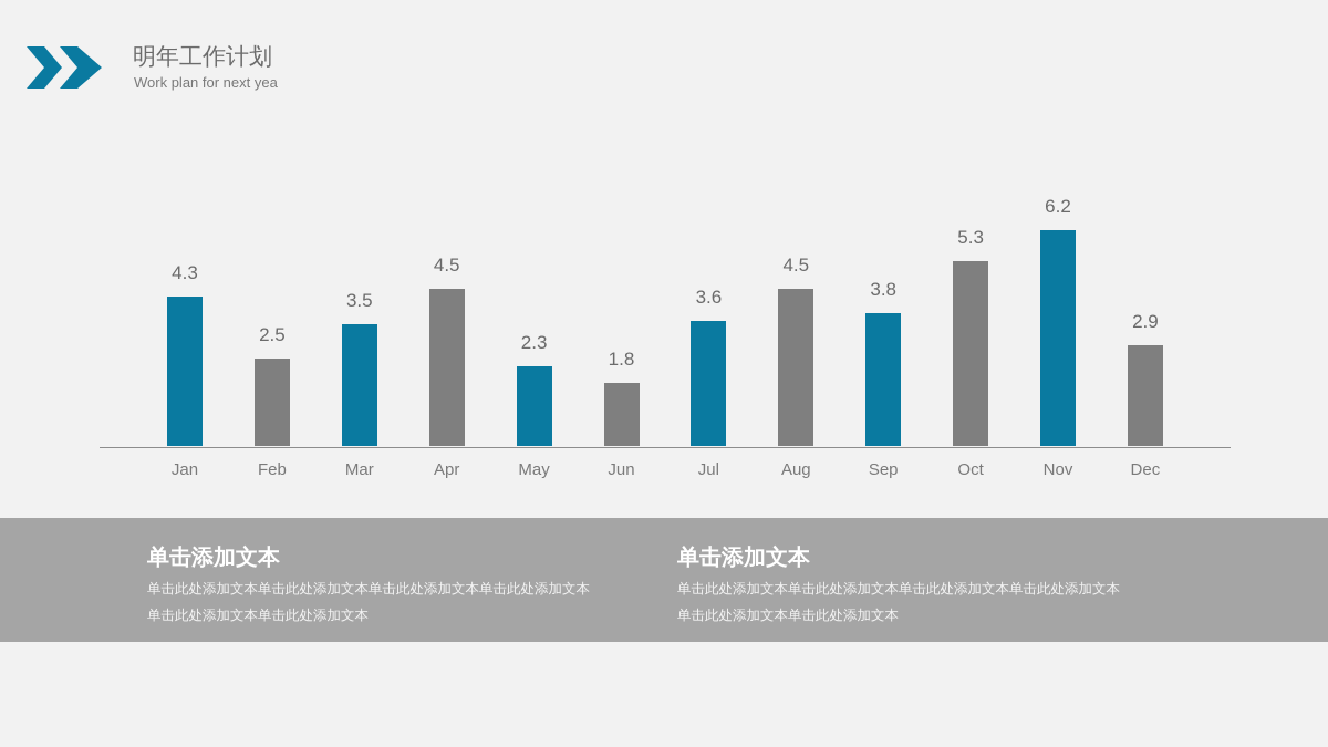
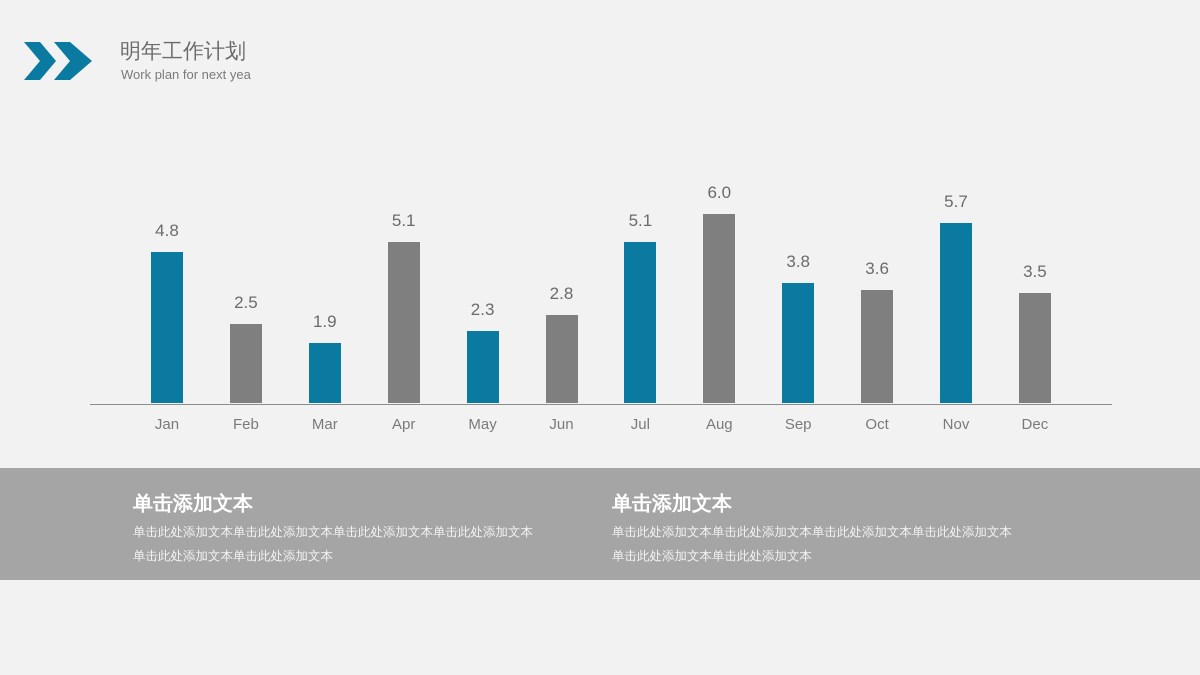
Jan: 4.3 -> 4.8
Mar: 3.5 -> 1.9
Apr: 4.5 -> 5.1
Jun: 1.8 -> 2.8
Jul: 3.6 -> 5.1
Aug: 4.5 -> 6.0
Oct: 5.3 -> 3.6
Nov: 6.2 -> 5.7
Dec: 2.9 -> 3.5
